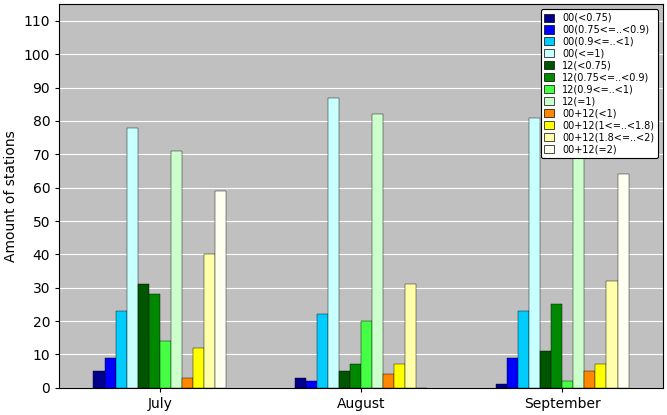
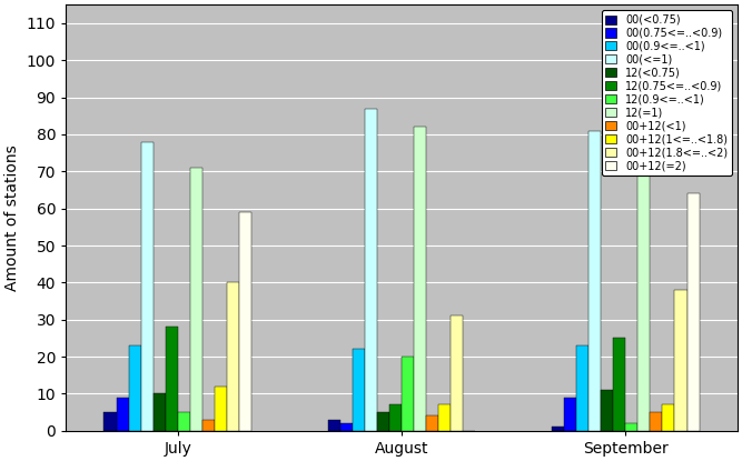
12(<0.75)/July: 31 -> 10
12(0.9<=..<1)/July: 14 -> 5
00+12(1.8<=..<2)/September: 32 -> 38
